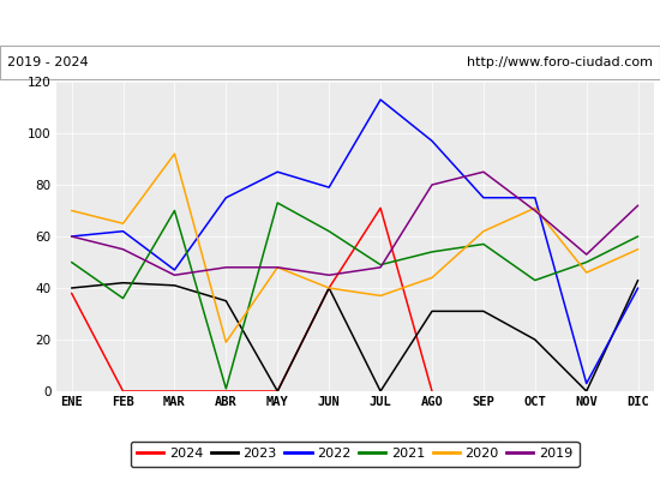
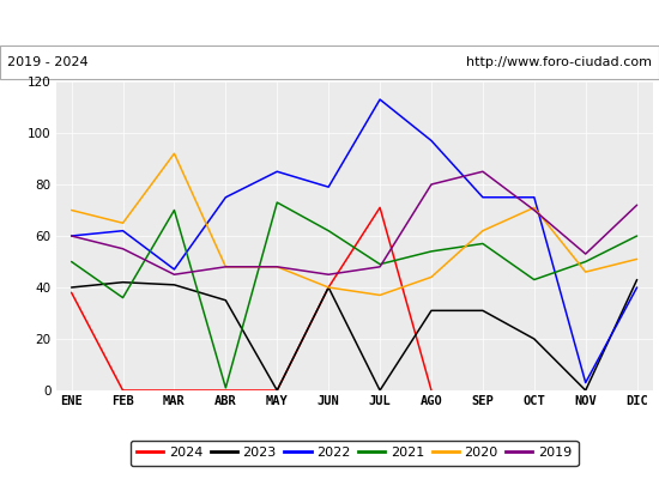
2020/ABR: 19 -> 48
2020/DIC: 55 -> 51
